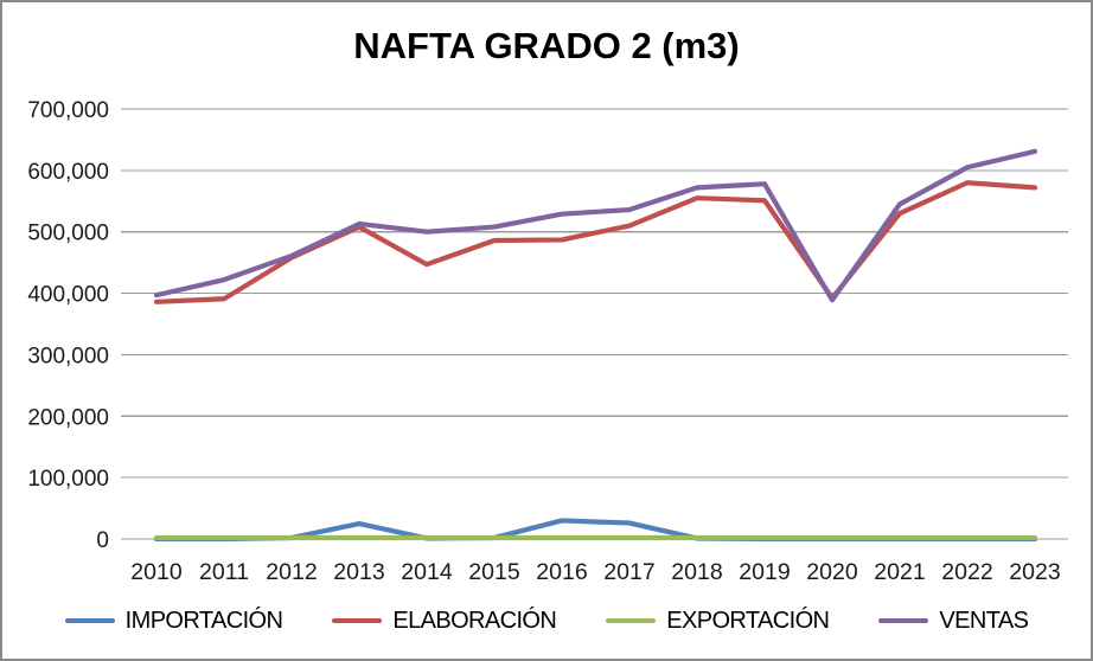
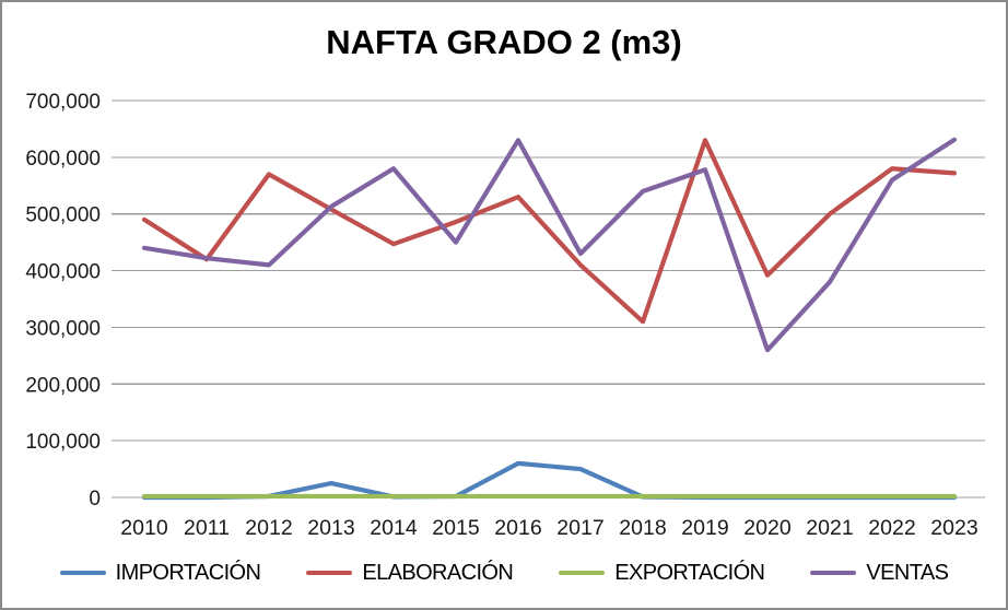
ELABORACIÓN/2010: 390000 -> 490000
VENTAS/2010: 400000 -> 440000
ELABORACIÓN/2011: 390000 -> 420000
ELABORACIÓN/2012: 460000 -> 570000
VENTAS/2012: 460000 -> 410000
VENTAS/2014: 500000 -> 580000
VENTAS/2015: 510000 -> 450000
IMPORTACIÓN/2016: 30000 -> 60000
ELABORACIÓN/2016: 490000 -> 530000
VENTAS/2016: 530000 -> 630000
IMPORTACIÓN/2017: 30000 -> 50000
ELABORACIÓN/2017: 510000 -> 410000
VENTAS/2017: 540000 -> 430000
ELABORACIÓN/2018: 560000 -> 310000
VENTAS/2018: 570000 -> 540000
ELABORACIÓN/2019: 550000 -> 630000
VENTAS/2020: 390000 -> 260000
ELABORACIÓN/2021: 530000 -> 500000
VENTAS/2021: 540000 -> 380000
VENTAS/2022: 600000 -> 560000
